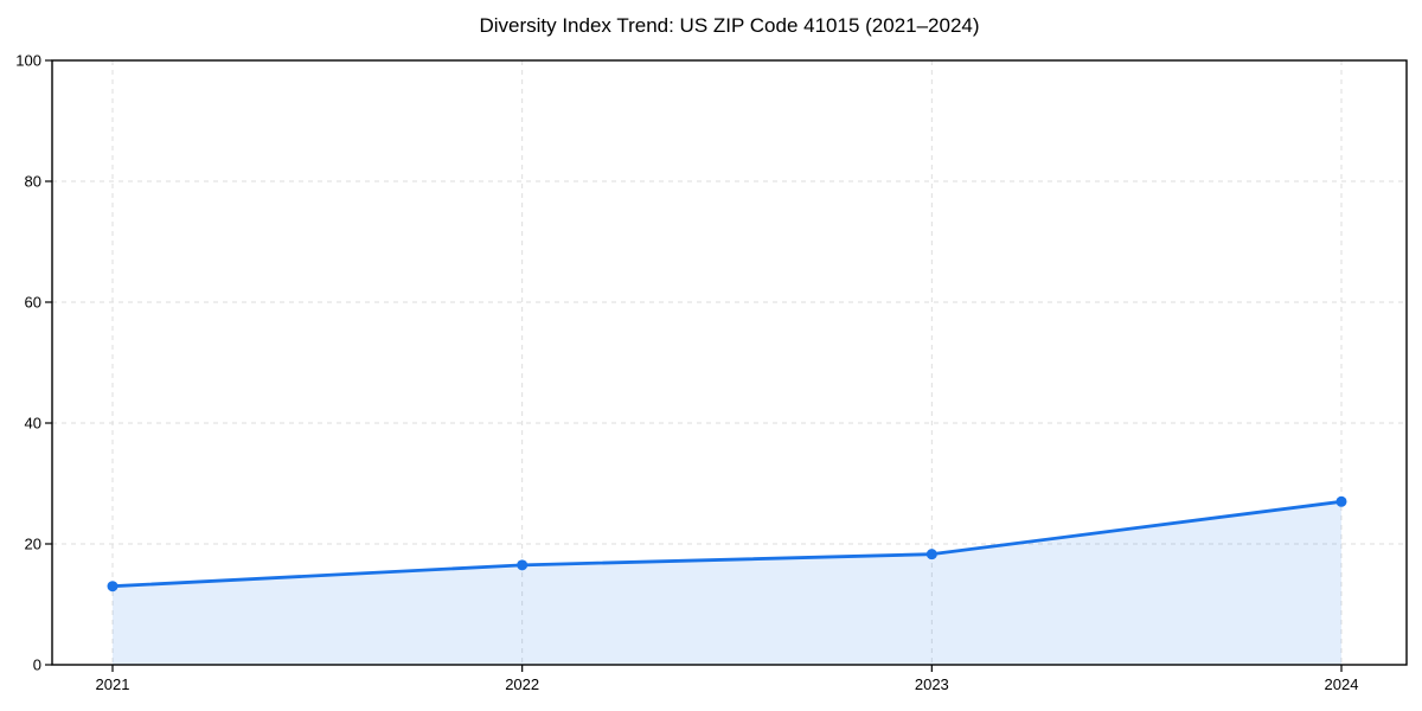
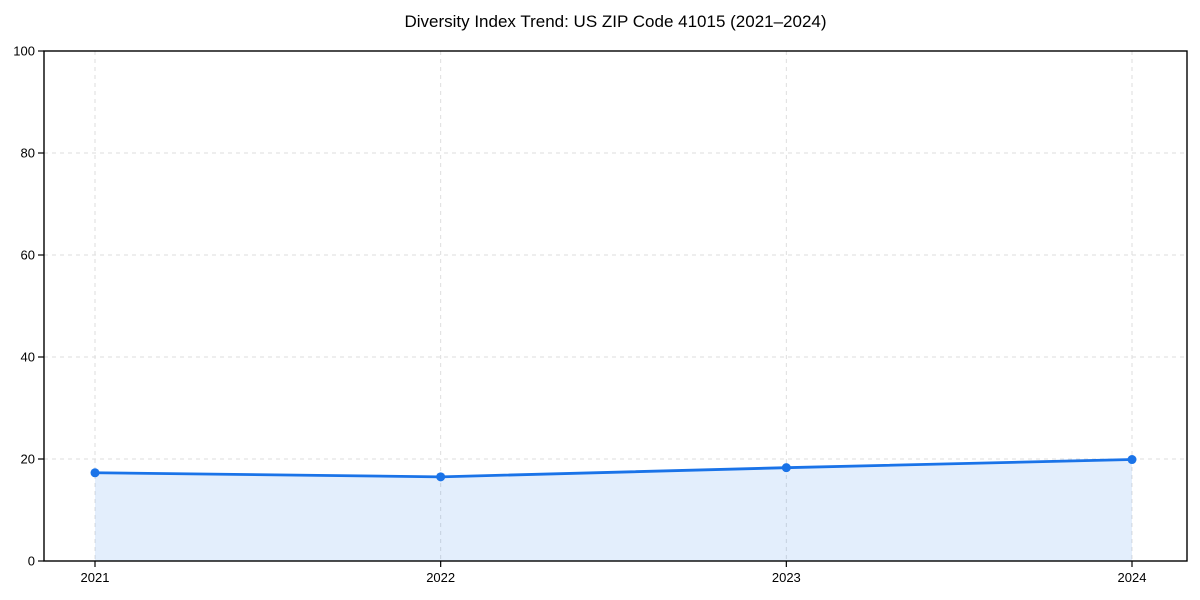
2021: 13 -> 17
2024: 27 -> 20
